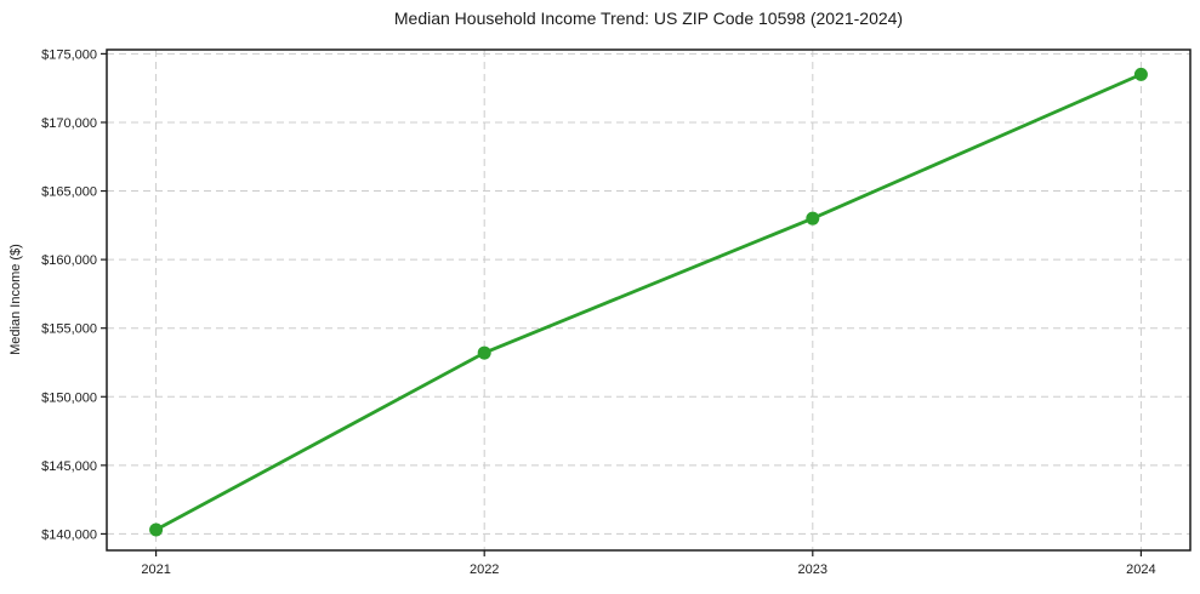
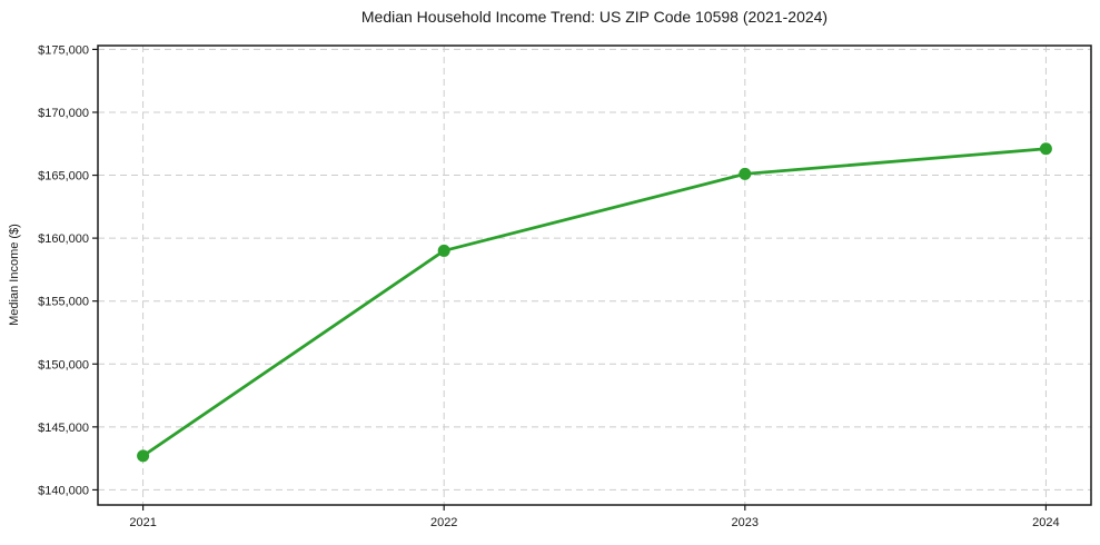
2021: $140300 -> $142700
2022: $153200 -> $159000
2023: $163000 -> $165100
2024: $173500 -> $167100
